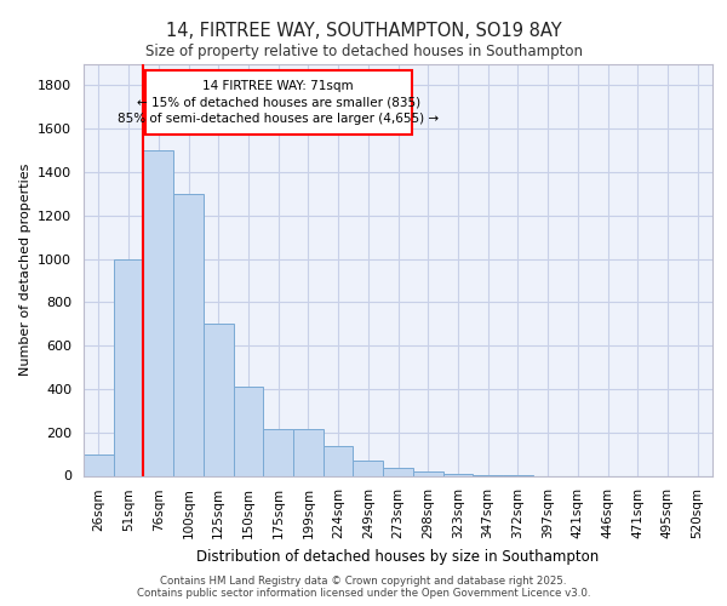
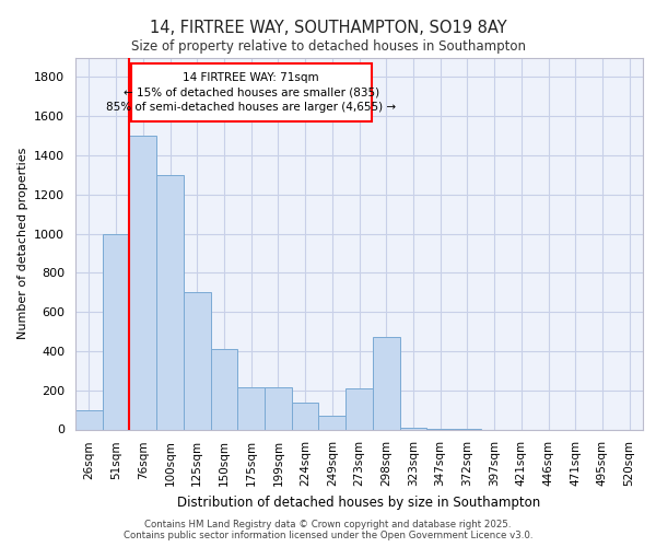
273sqm: 40 -> 210
298sqm: 20 -> 470
